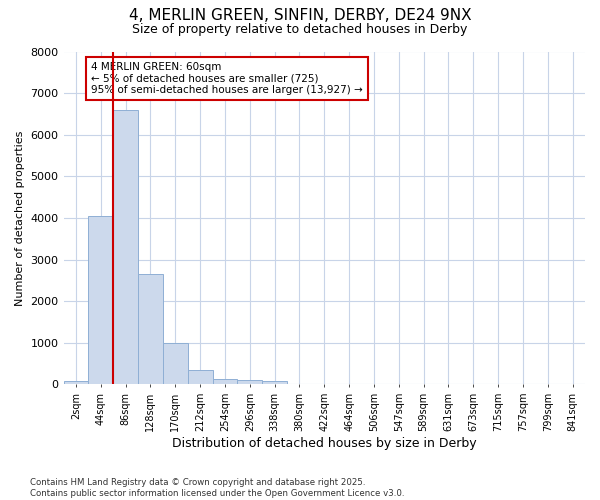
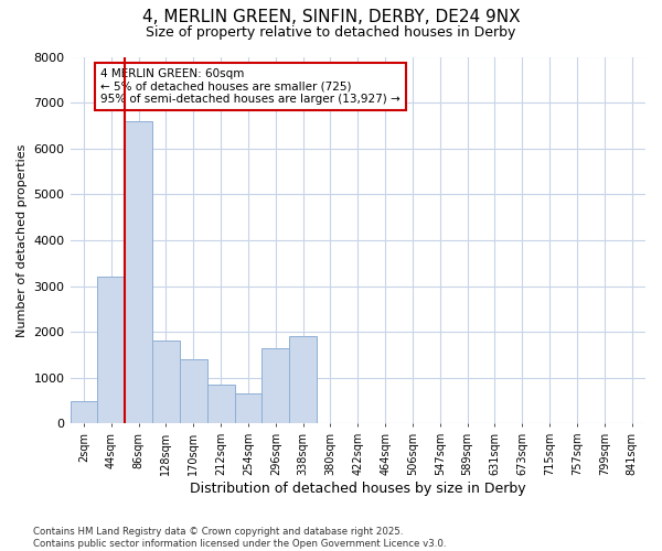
2sqm: 70 -> 500
44sqm: 4050 -> 3200
128sqm: 2650 -> 1800
170sqm: 1000 -> 1400
212sqm: 350 -> 850
254sqm: 120 -> 650
296sqm: 100 -> 1650
338sqm: 70 -> 1900
